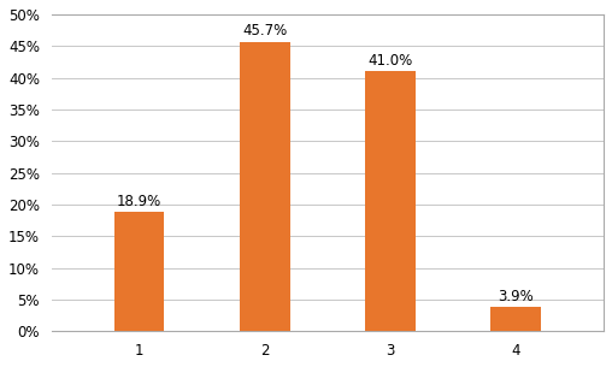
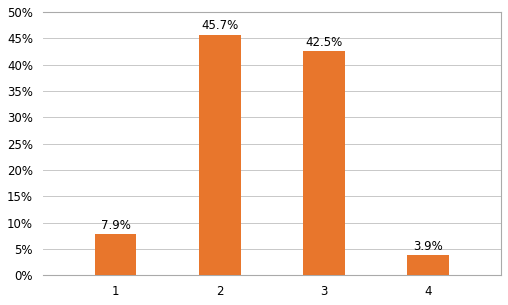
1: 18.9% -> 7.9%
3: 41.0% -> 42.5%
